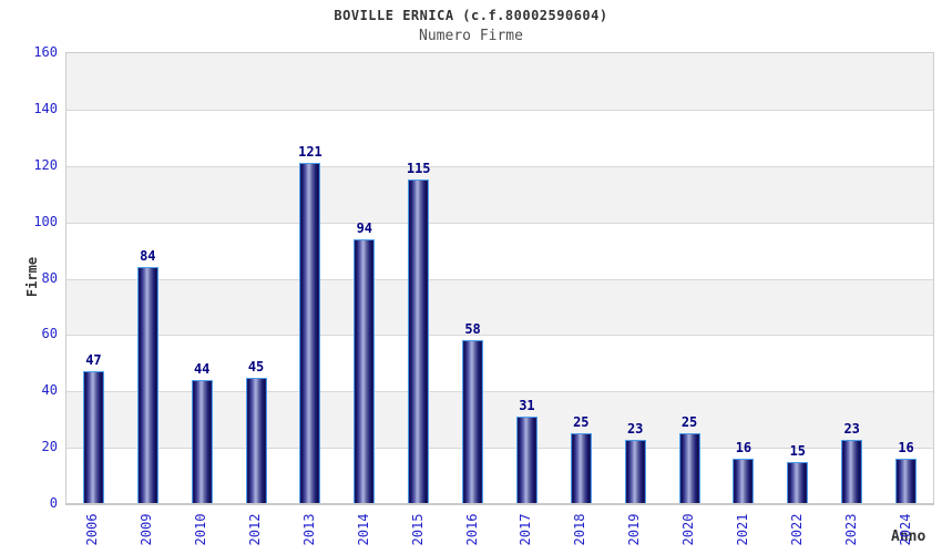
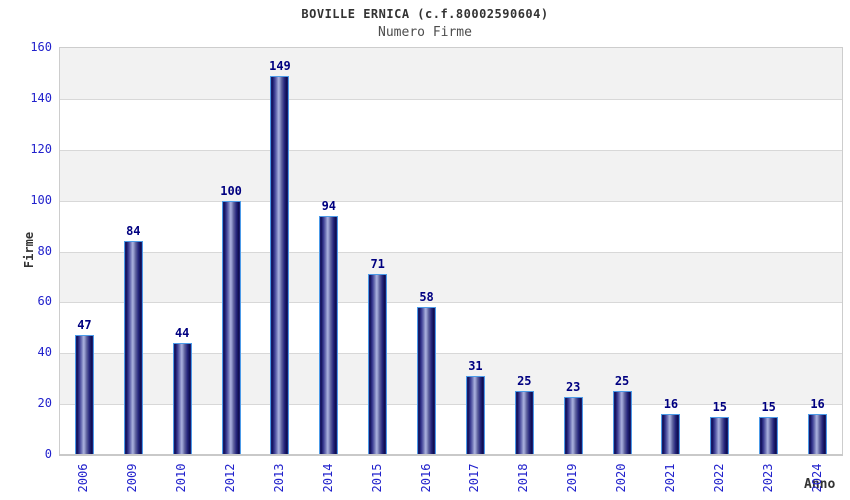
2012: 45 -> 100
2013: 121 -> 149
2015: 115 -> 71
2023: 23 -> 15
